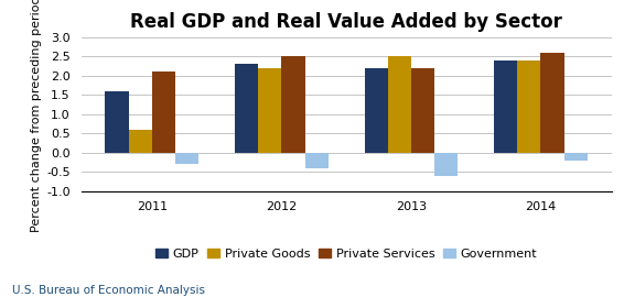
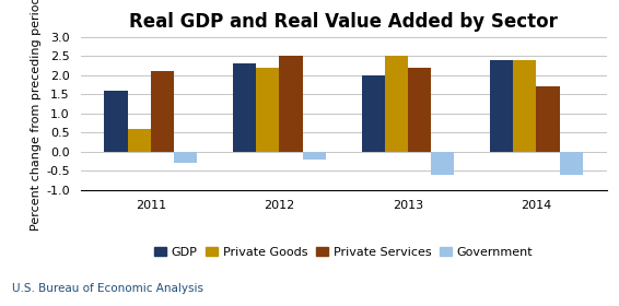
Government/2012: -0.4 -> -0.2
GDP/2013: 2.2 -> 2.0
Private Services/2014: 2.6 -> 1.7
Government/2014: -0.2 -> -0.6
